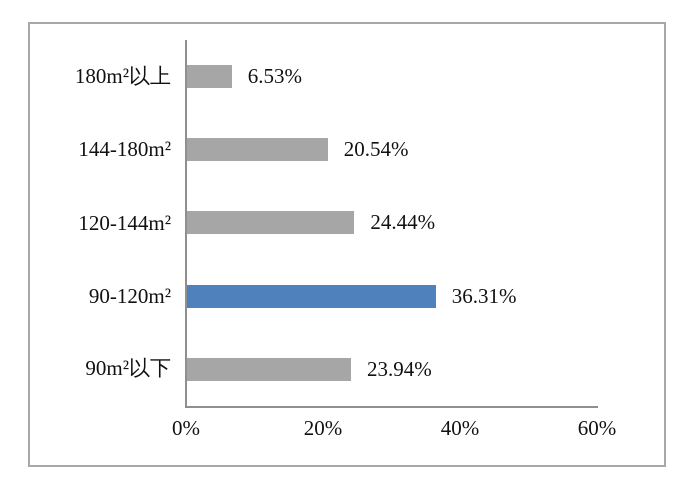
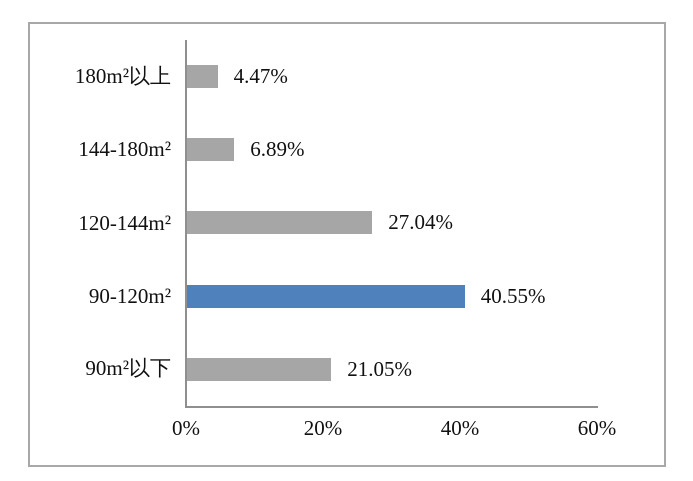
180m²以上: 6.53% -> 4.47%
144-180m²: 20.54% -> 6.89%
120-144m²: 24.44% -> 27.04%
90-120m²: 36.31% -> 40.55%
90m²以下: 23.94% -> 21.05%
